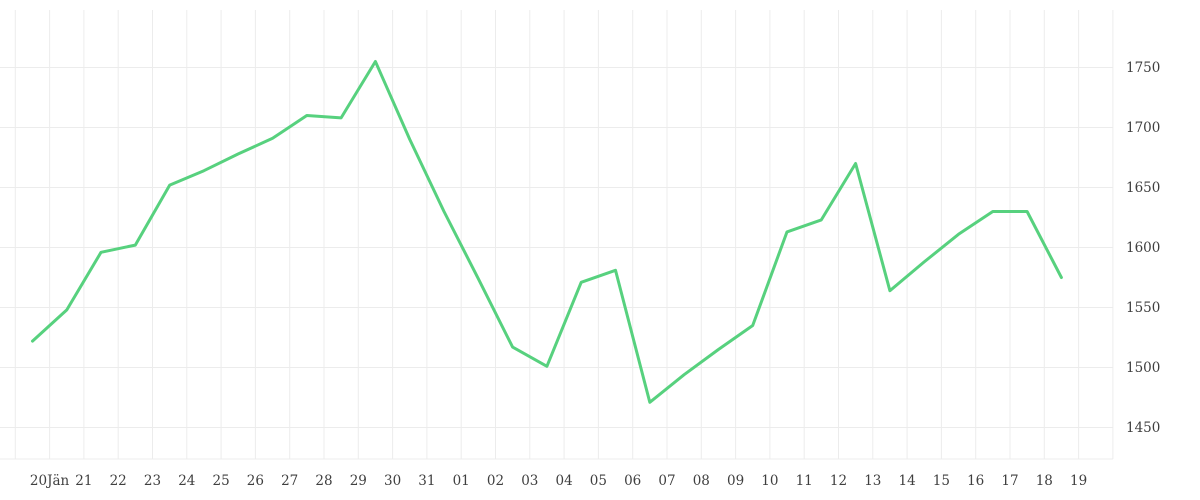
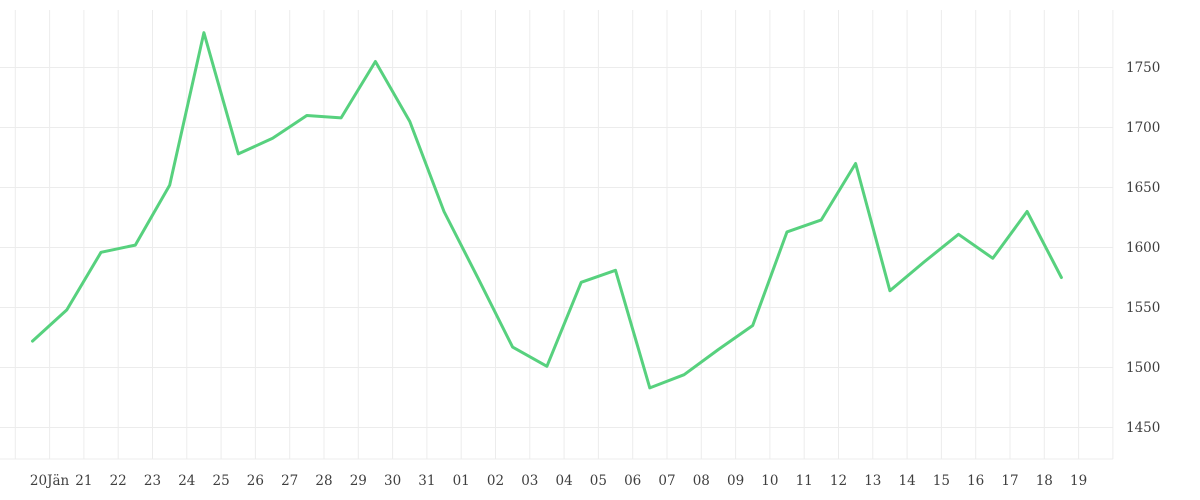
25: 1664 -> 1779
31: 1690 -> 1705
07: 1471 -> 1483
17: 1630 -> 1591
